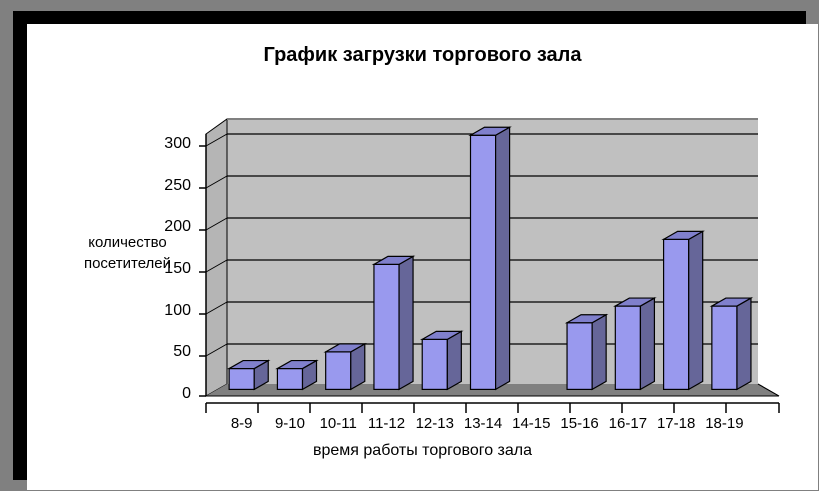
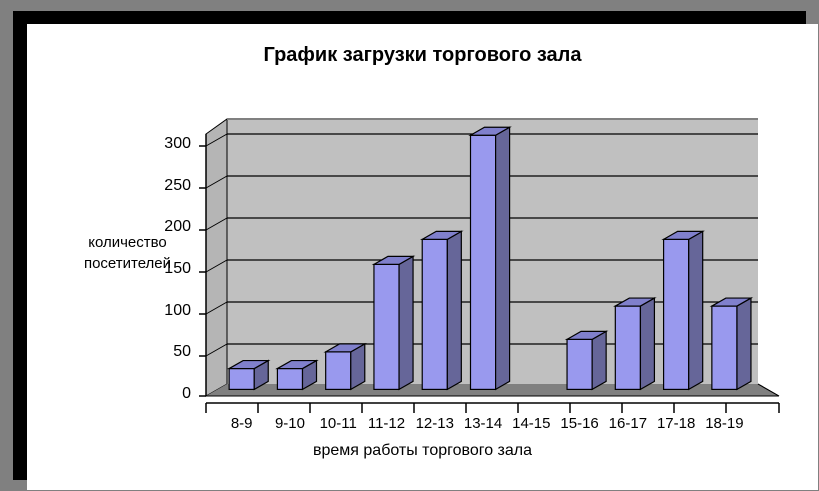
12-13: 60 -> 180
15-16: 80 -> 60
